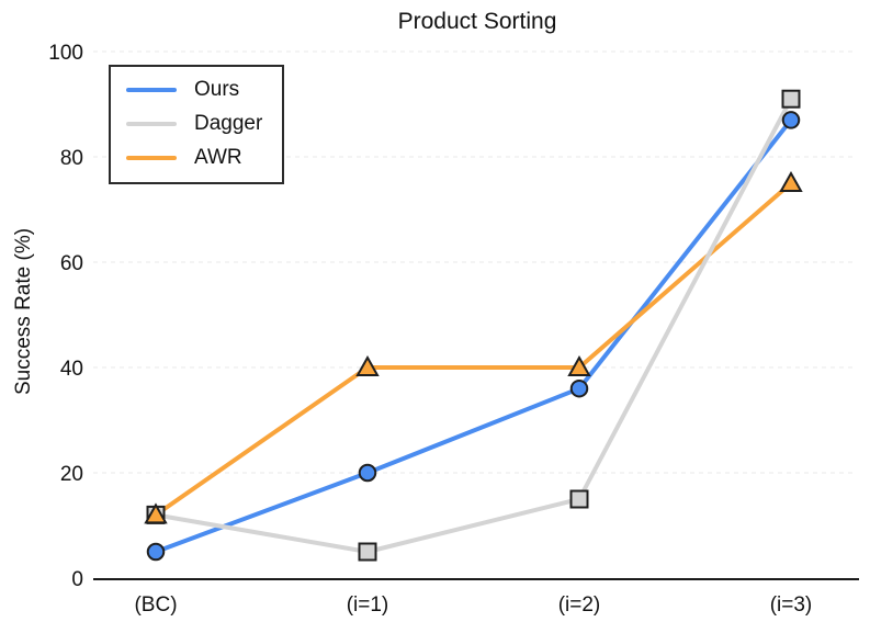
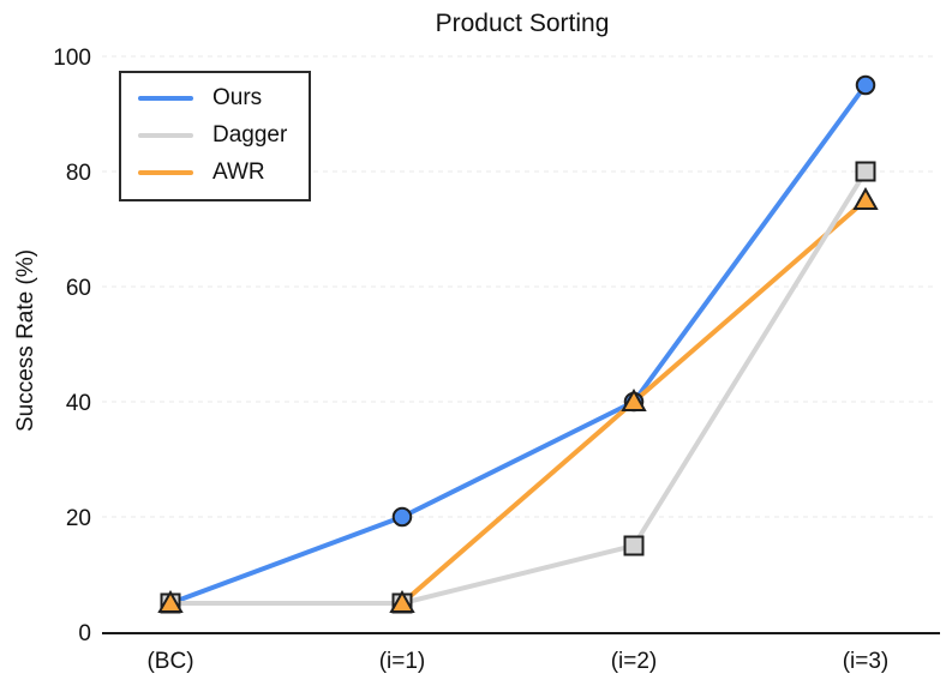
Dagger/(BC): 12 -> 5
AWR/(BC): 12 -> 5
AWR/(i=1): 40 -> 5
Ours/(i=2): 36 -> 40
Ours/(i=3): 87 -> 95
Dagger/(i=3): 91 -> 80
